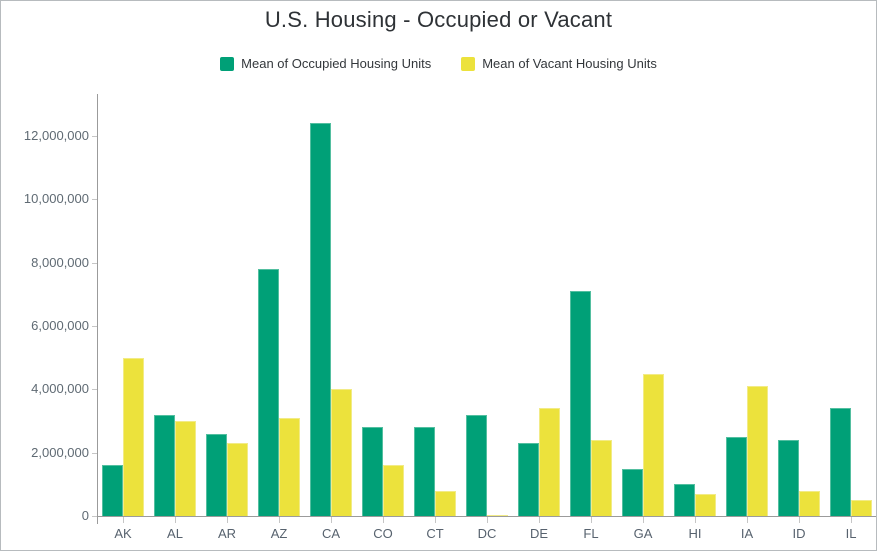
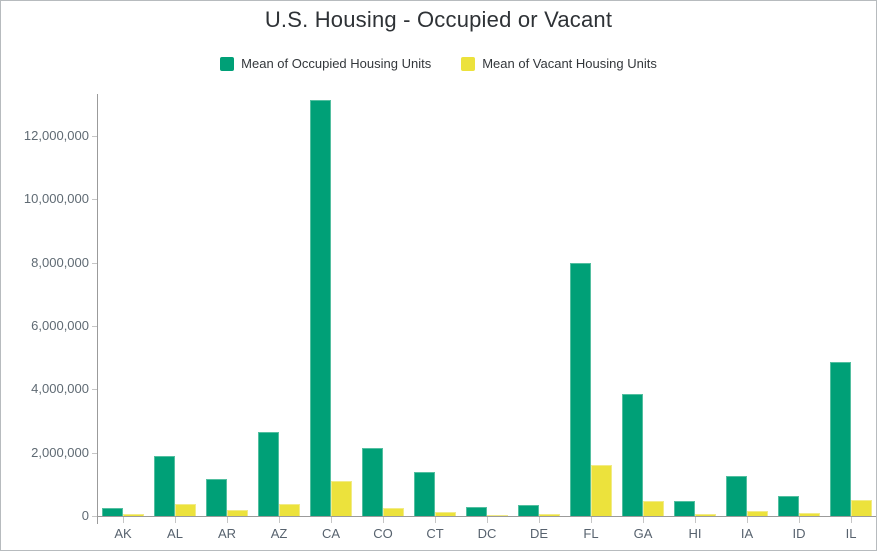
Mean of Occupied Housing Units/AK: 1600000 -> 200000
Mean of Vacant Housing Units/AK: 5000000 -> 100000
Mean of Occupied Housing Units/AL: 3200000 -> 1900000
Mean of Vacant Housing Units/AL: 3000000 -> 400000
Mean of Occupied Housing Units/AR: 2600000 -> 1200000
Mean of Vacant Housing Units/AR: 2300000 -> 200000
Mean of Occupied Housing Units/AZ: 7800000 -> 2600000
Mean of Vacant Housing Units/AZ: 3100000 -> 400000
Mean of Occupied Housing Units/CA: 12400000 -> 13200000
Mean of Vacant Housing Units/CA: 4000000 -> 1100000
Mean of Occupied Housing Units/CO: 2800000 -> 2100000
Mean of Vacant Housing Units/CO: 1600000 -> 200000
Mean of Occupied Housing Units/CT: 2800000 -> 1400000
Mean of Vacant Housing Units/CT: 800000 -> 100000
Mean of Occupied Housing Units/DC: 3200000 -> 300000
Mean of Occupied Housing Units/DE: 2300000 -> 400000
Mean of Vacant Housing Units/DE: 3400000 -> 100000
Mean of Occupied Housing Units/FL: 7100000 -> 8000000
Mean of Vacant Housing Units/FL: 2400000 -> 1600000
Mean of Occupied Housing Units/GA: 1500000 -> 3800000
Mean of Vacant Housing Units/GA: 4500000 -> 500000
Mean of Occupied Housing Units/HI: 1000000 -> 500000
Mean of Vacant Housing Units/HI: 700000 -> 100000
Mean of Occupied Housing Units/IA: 2500000 -> 1300000
Mean of Vacant Housing Units/IA: 4100000 -> 200000
Mean of Occupied Housing Units/ID: 2400000 -> 600000
Mean of Vacant Housing Units/ID: 800000 -> 100000
Mean of Occupied Housing Units/IL: 3400000 -> 4900000
